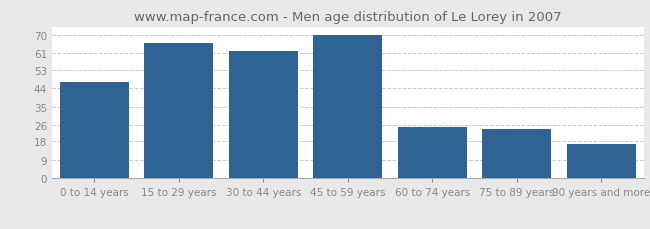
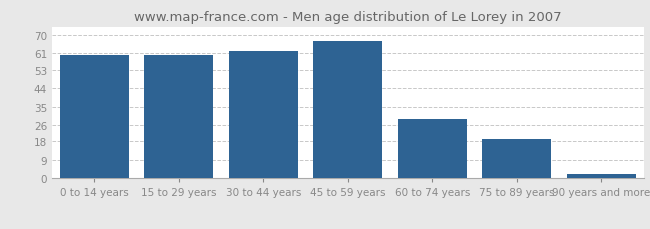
0 to 14 years: 47 -> 60
15 to 29 years: 66 -> 60
45 to 59 years: 70 -> 67
60 to 74 years: 25 -> 29
75 to 89 years: 24 -> 19
90 years and more: 17 -> 2
